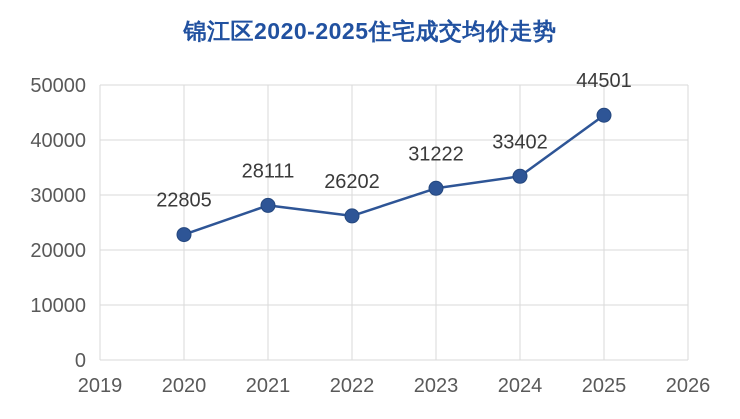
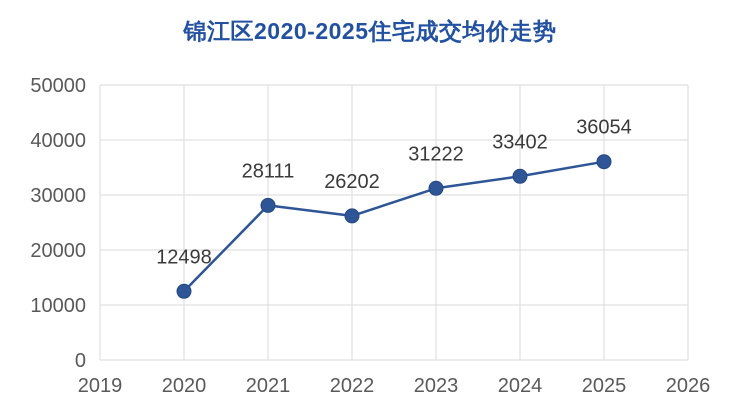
2020: 22805 -> 12498
2025: 44501 -> 36054
